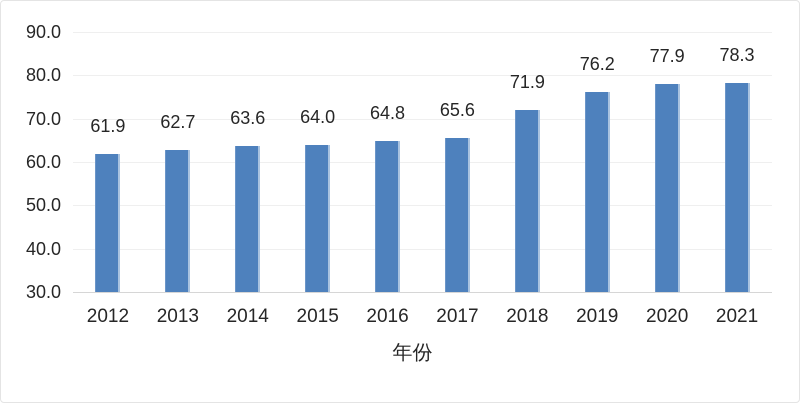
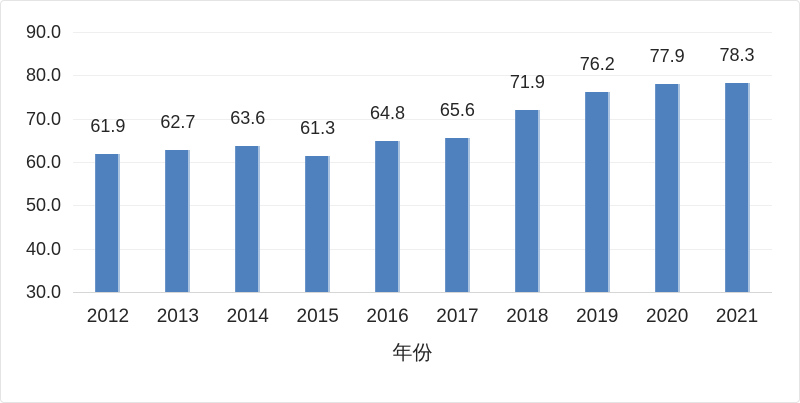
2015: 64.0 -> 61.3
